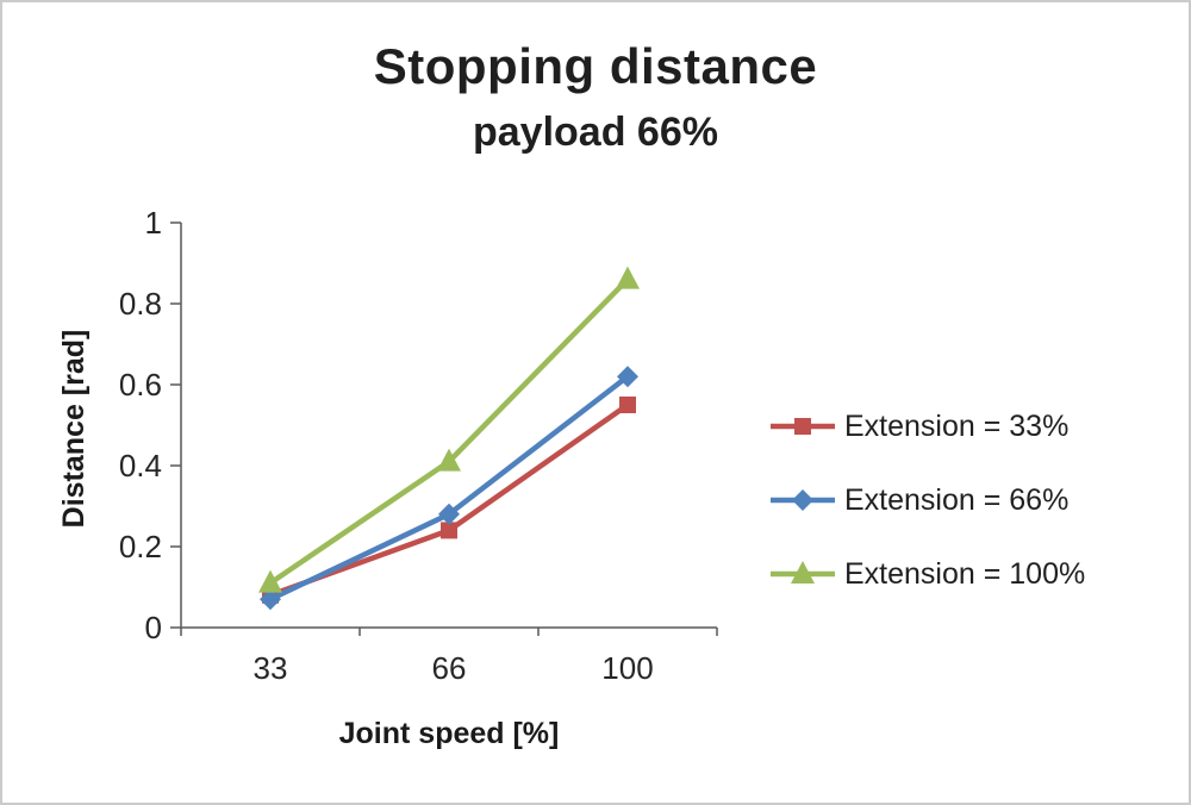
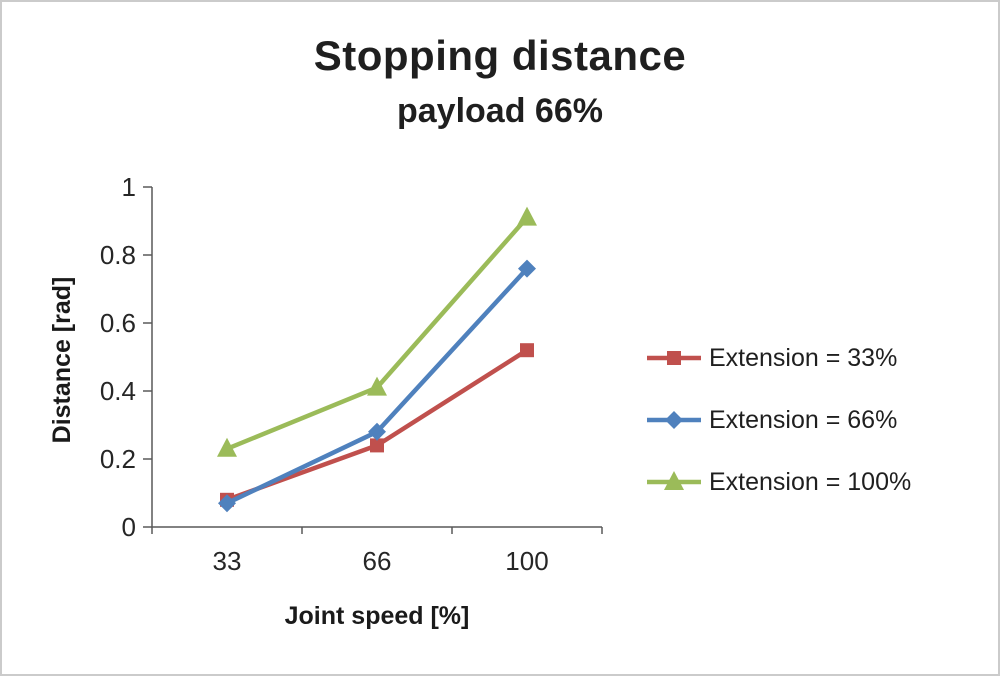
Extension = 100%/33: 0.11 -> 0.23
Extension = 33%/100: 0.55 -> 0.52
Extension = 66%/100: 0.62 -> 0.76
Extension = 100%/100: 0.86 -> 0.91
